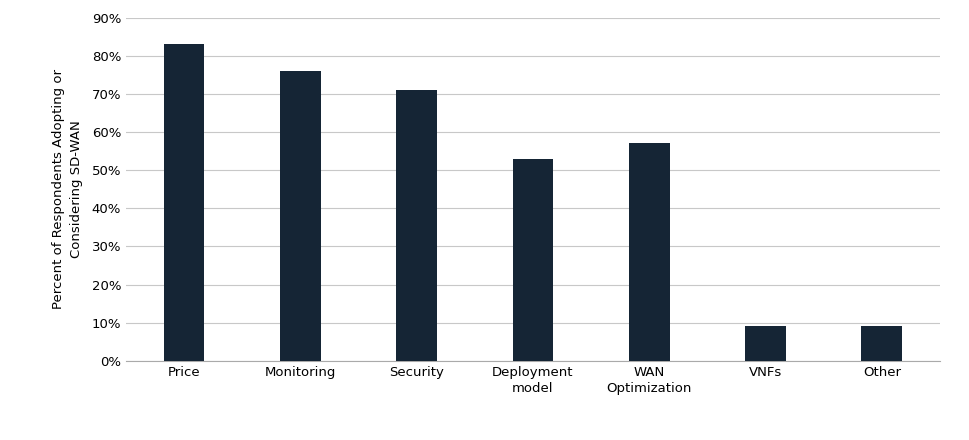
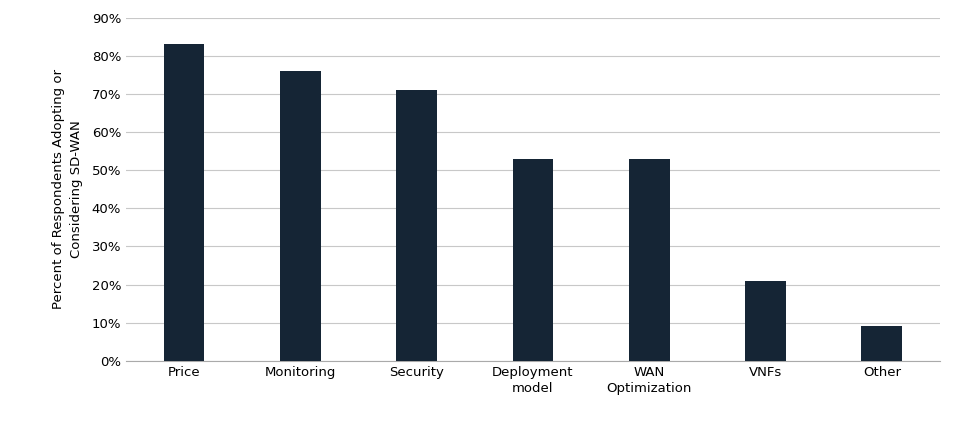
WAN Optimization: 57% -> 53%
VNFs: 9% -> 21%
